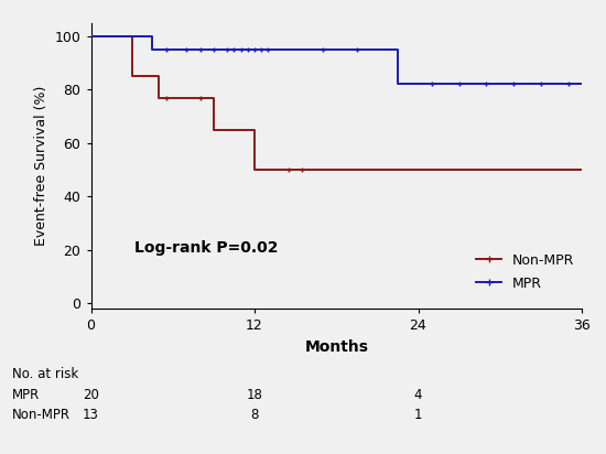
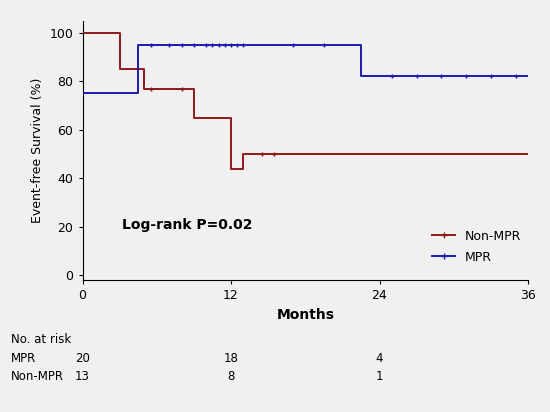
MPR/0: 100 -> 75
Non-MPR/12: 50 -> 44
